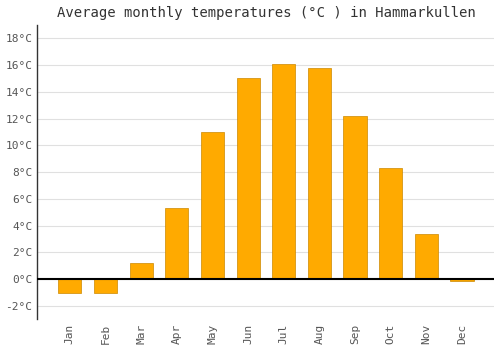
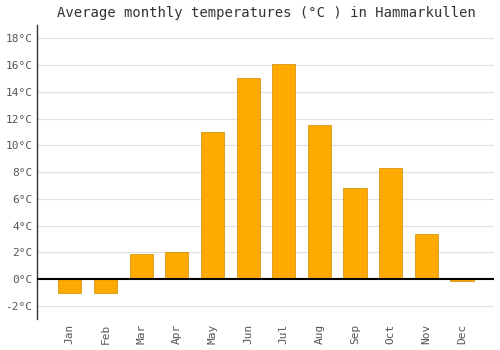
Mar: 1.2°C -> 1.9°C
Apr: 5.3°C -> 2.0°C
Aug: 15.8°C -> 11.5°C
Sep: 12.2°C -> 6.8°C
